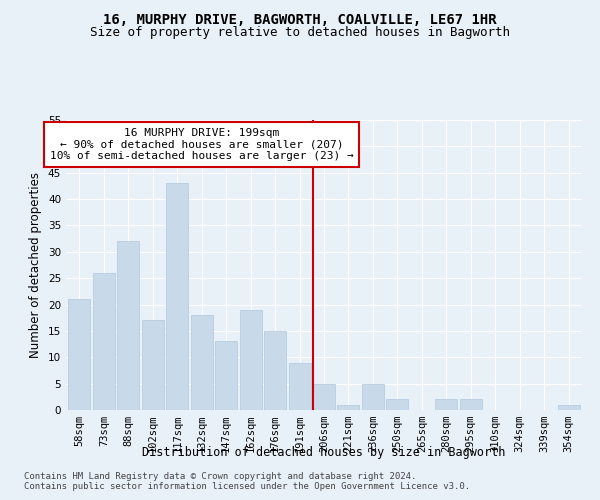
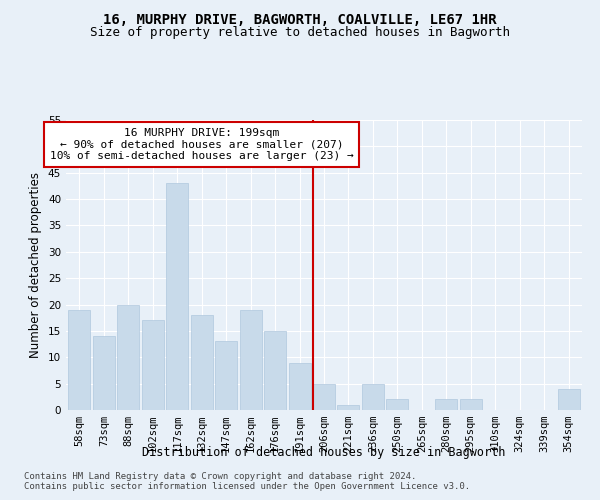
58sqm: 21 -> 19
73sqm: 26 -> 14
88sqm: 32 -> 20
354sqm: 1 -> 4
